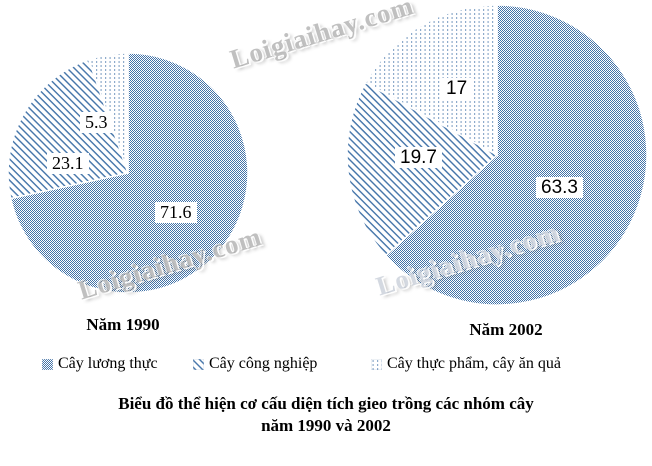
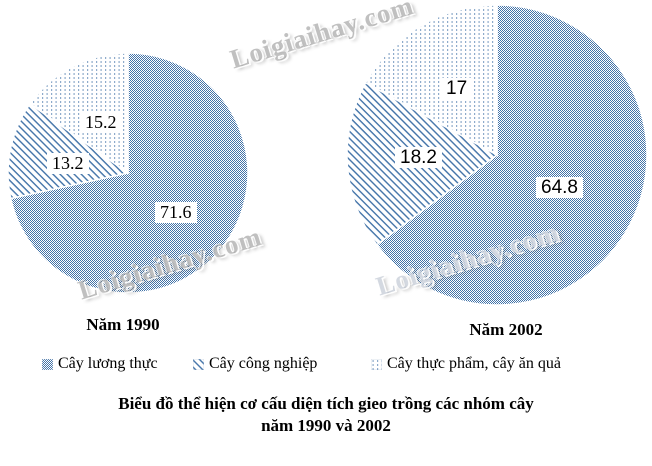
Năm 1990/Cây công nghiệp: 23.1 -> 13.2
Năm 1990/Cây thực phẩm, cây ăn quả: 5.3 -> 15.2
Năm 2002/Cây lương thực: 63.3 -> 64.8
Năm 2002/Cây công nghiệp: 19.7 -> 18.2
